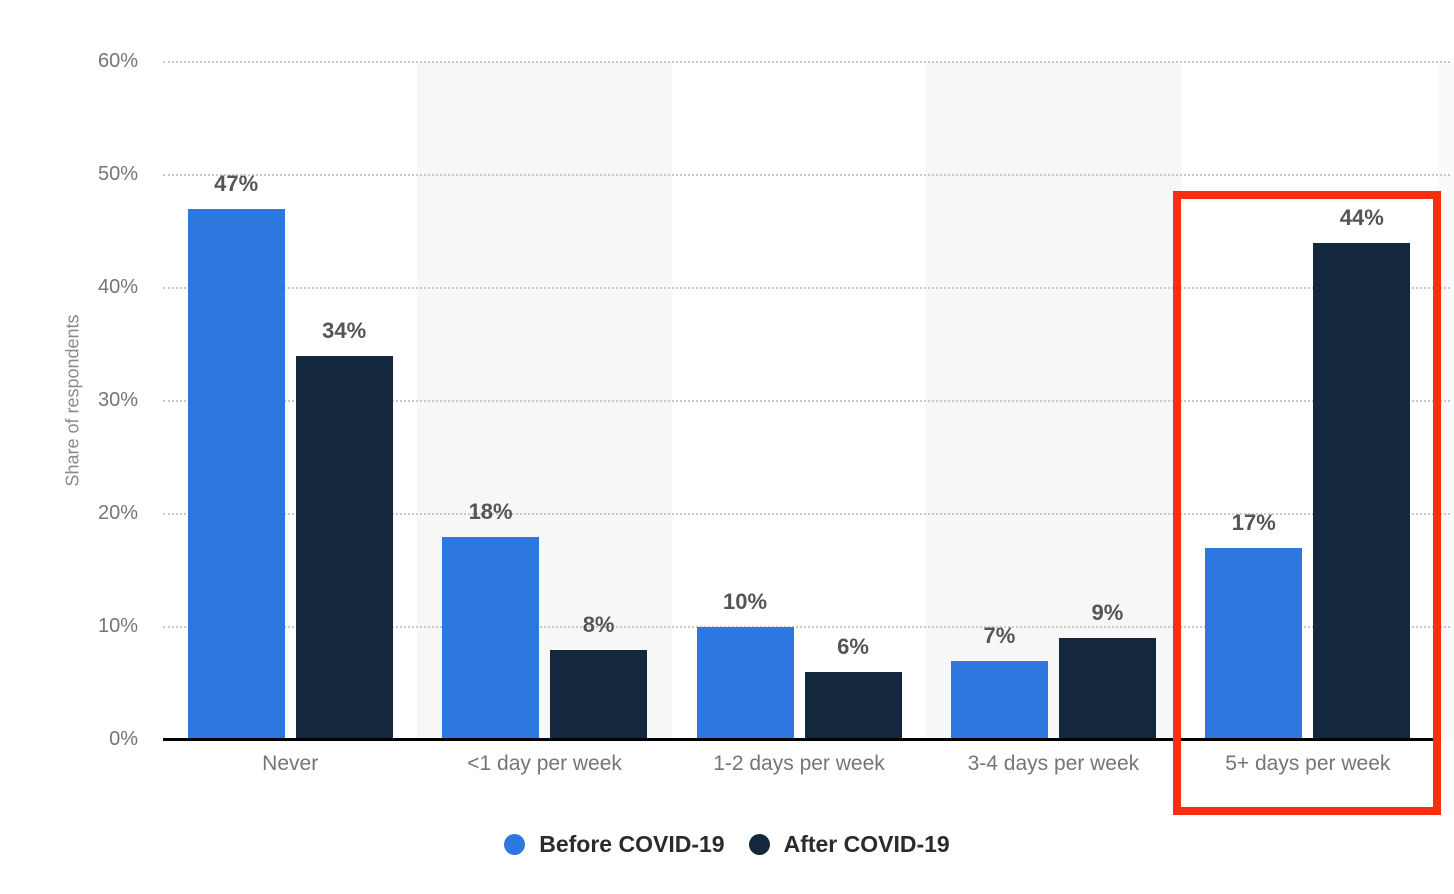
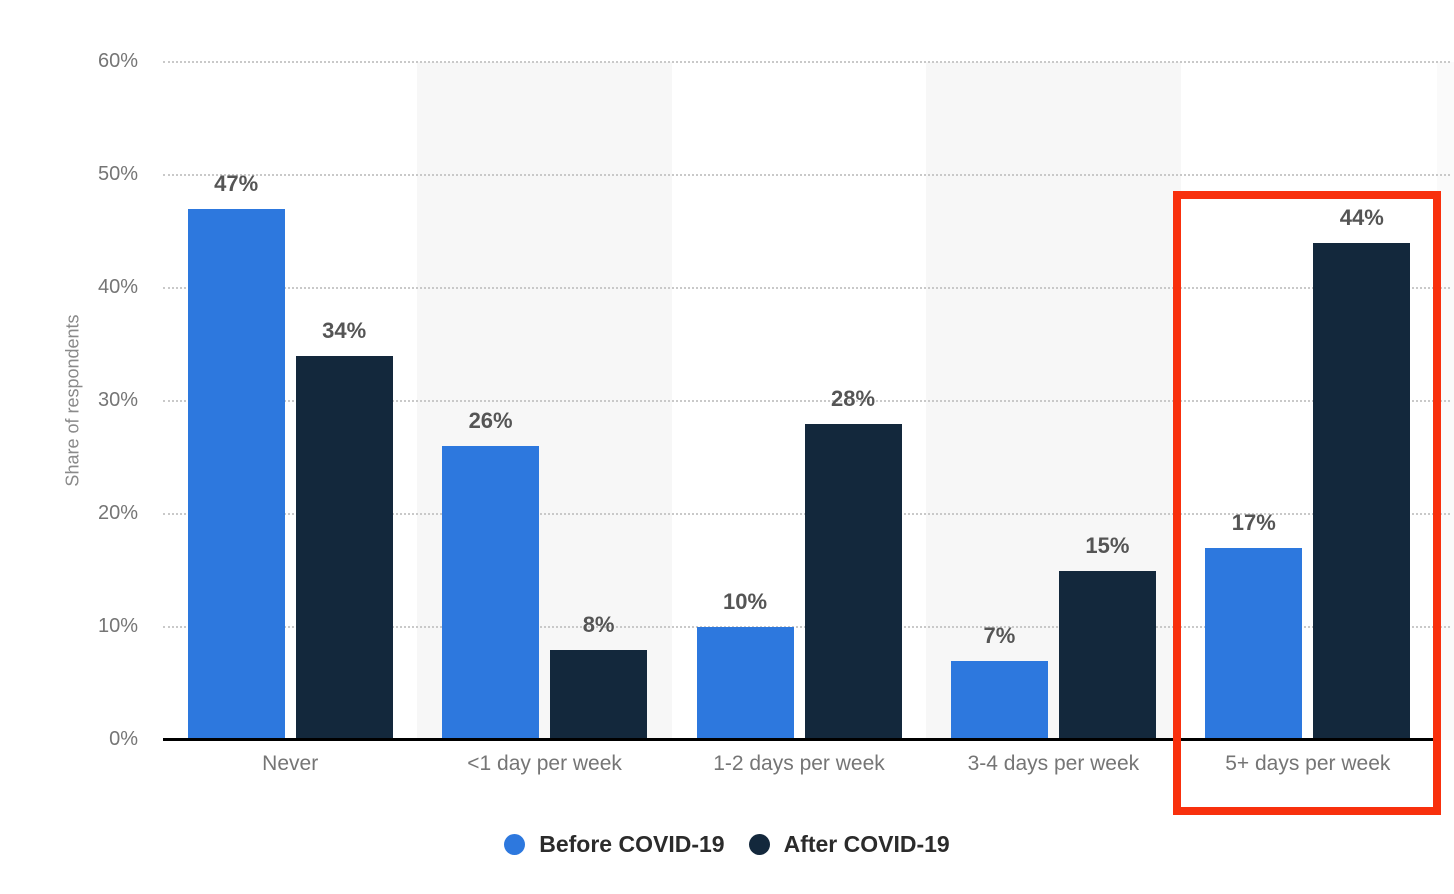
Before COVID-19/<1 day per week: 18% -> 26%
After COVID-19/1-2 days per week: 6% -> 28%
After COVID-19/3-4 days per week: 9% -> 15%
